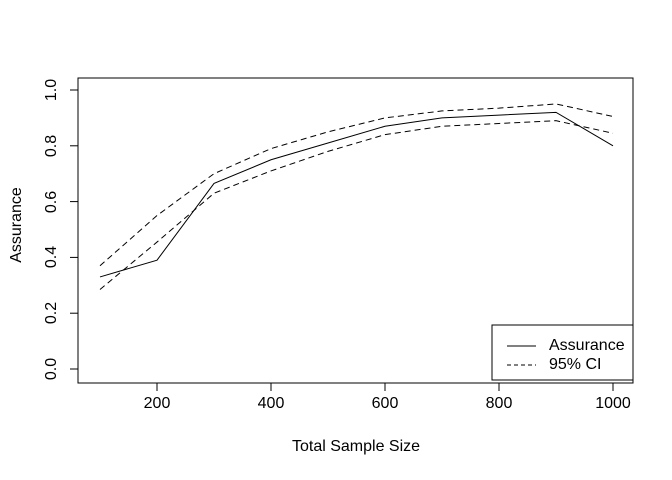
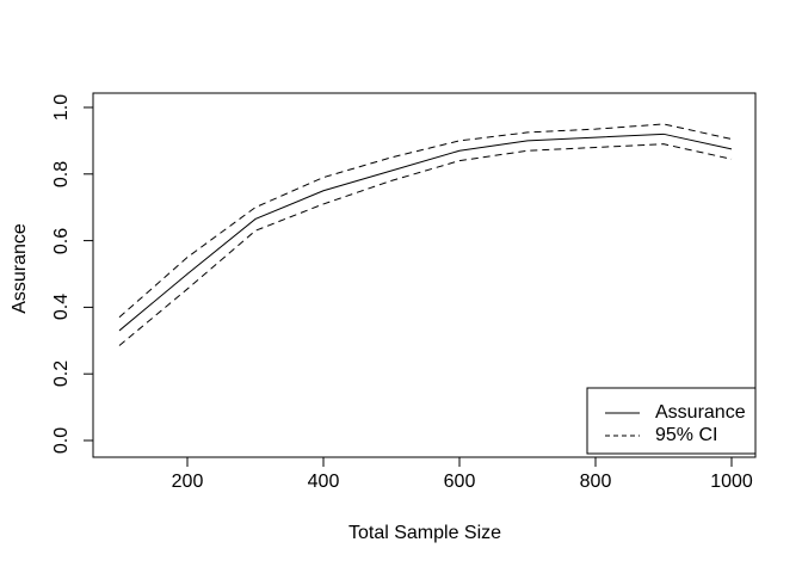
Assurance/200: 0.39 -> 0.50
Assurance/1000: 0.80 -> 0.88
